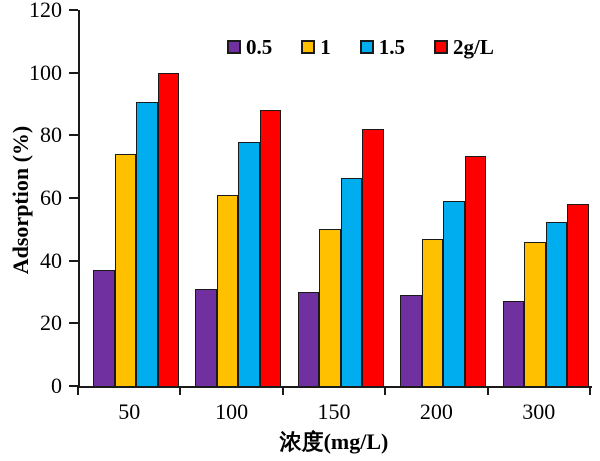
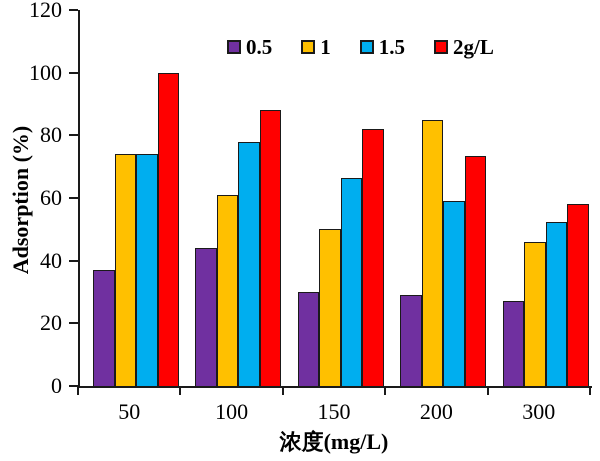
1.5/50: 90 -> 74
0.5/100: 31 -> 44
1/200: 47 -> 85
